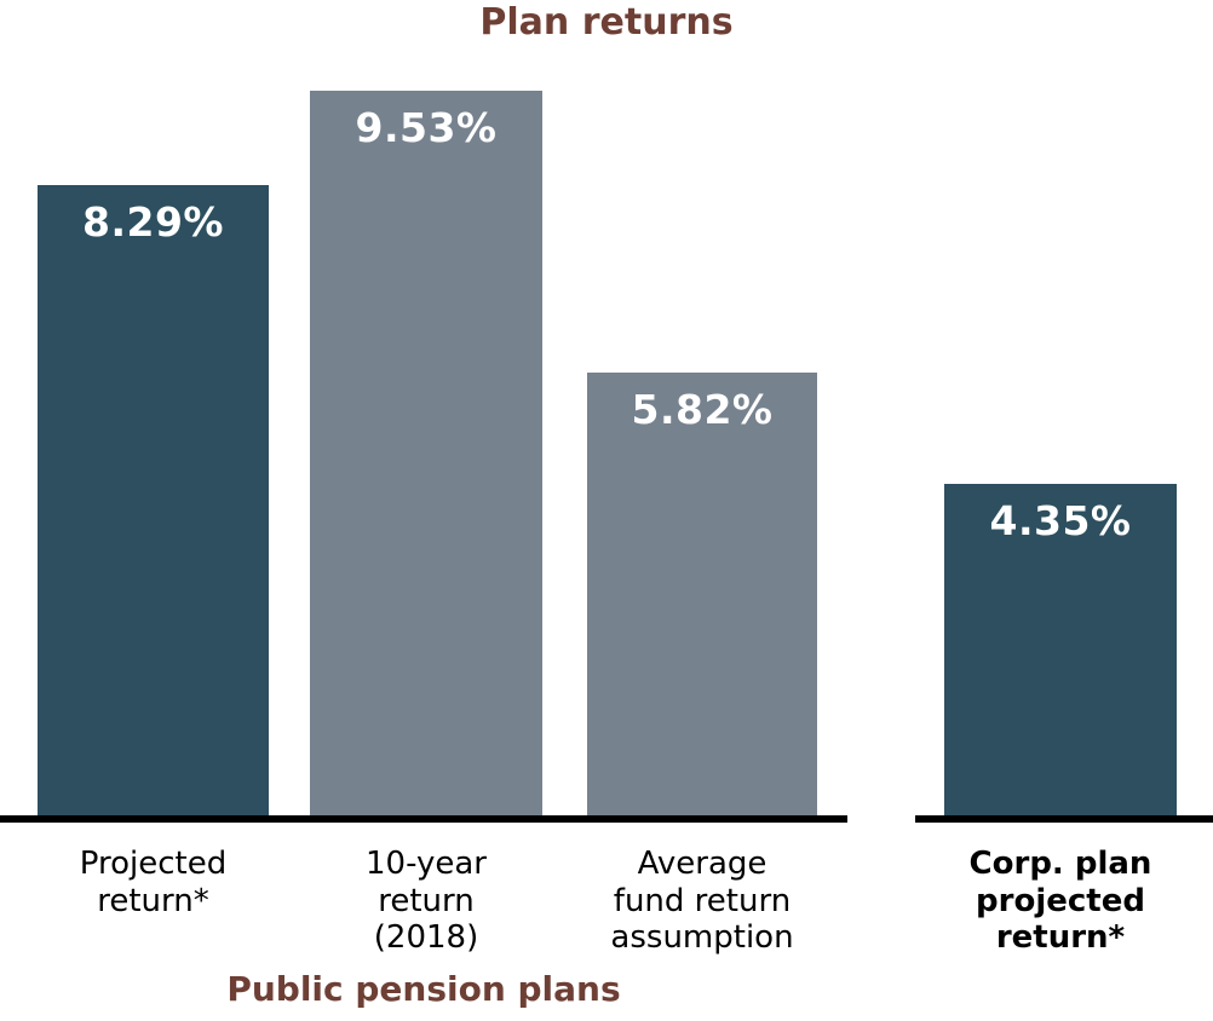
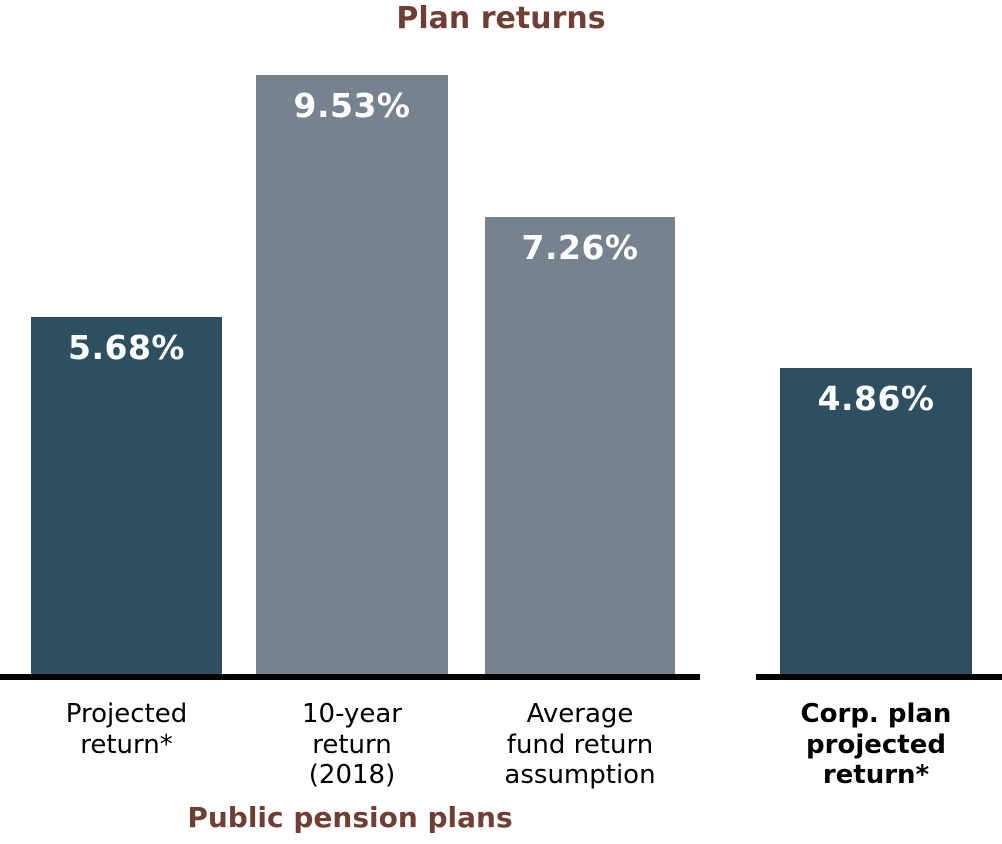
Projected return*: 8.29% -> 5.68%
Average fund return assumption: 5.82% -> 7.26%
Corp. plan projected return*: 4.35% -> 4.86%
